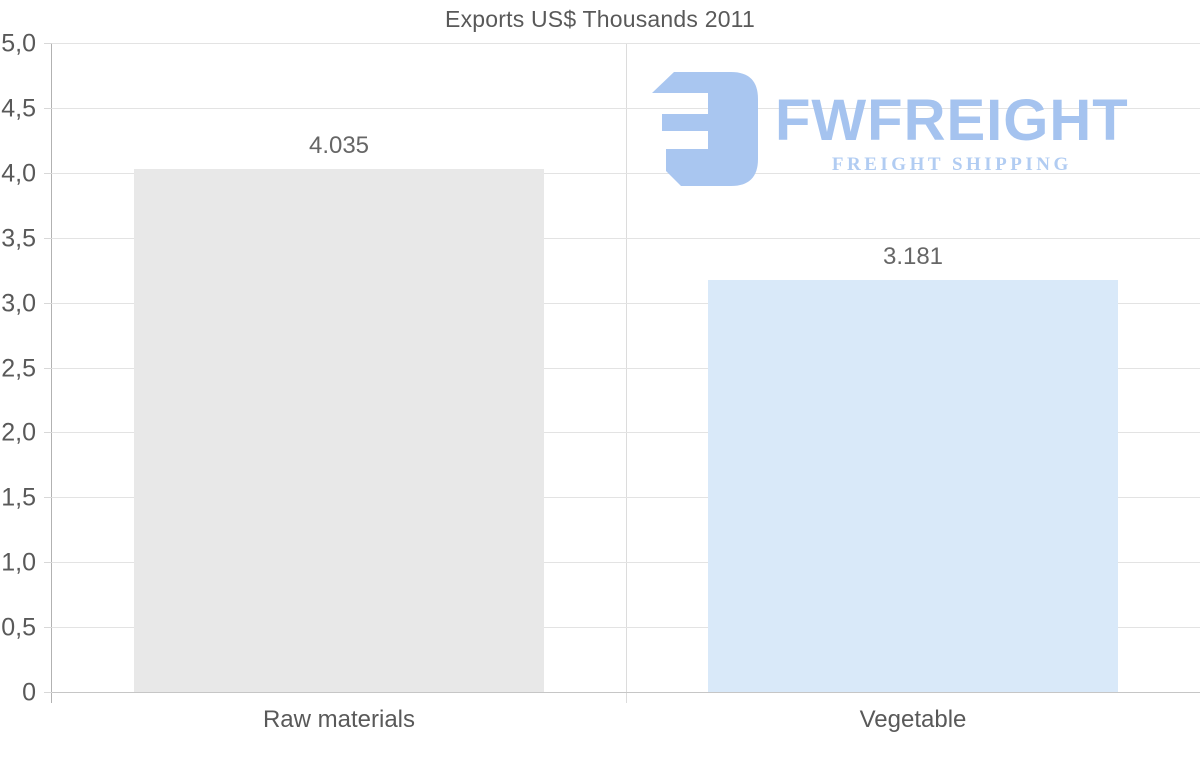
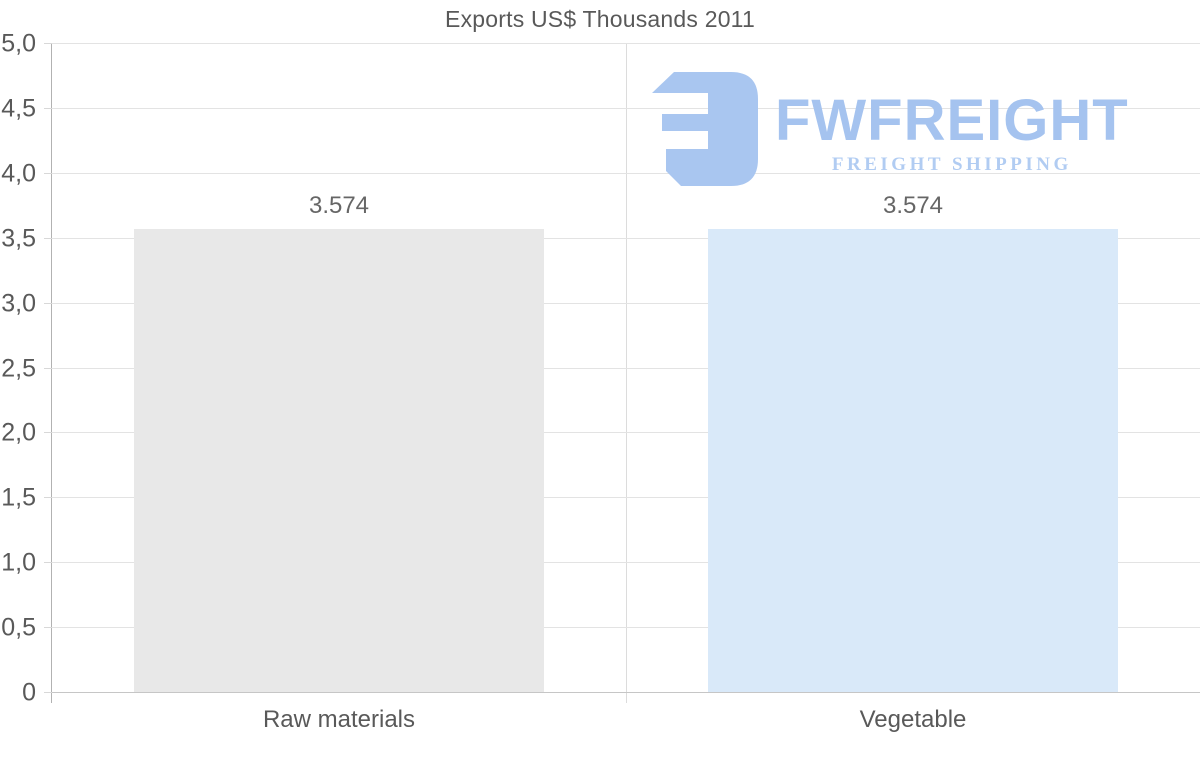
Raw materials: 4.035 -> 3.574
Vegetable: 3.181 -> 3.574
